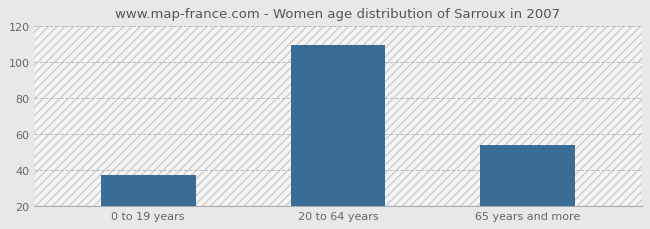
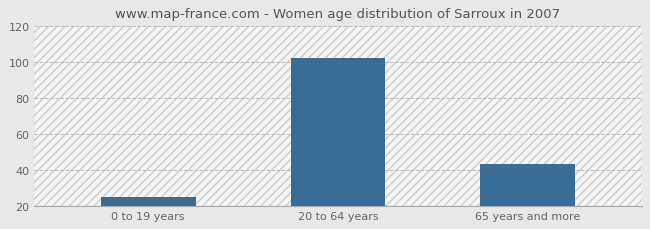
0 to 19 years: 37 -> 25
20 to 64 years: 109 -> 102
65 years and more: 54 -> 43
